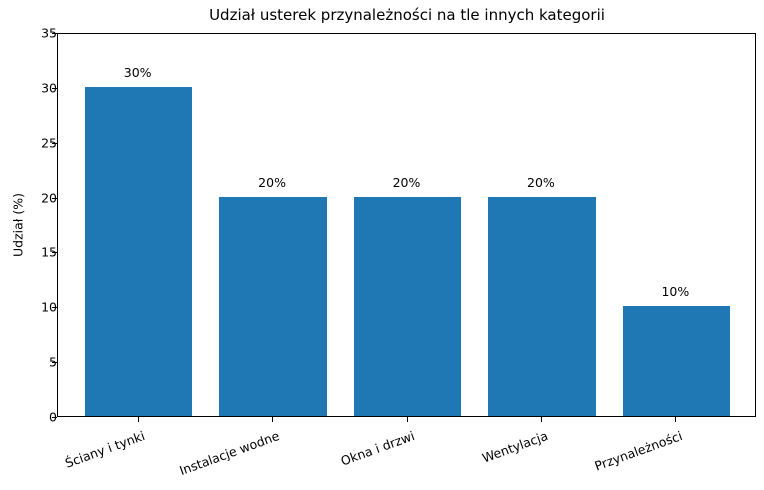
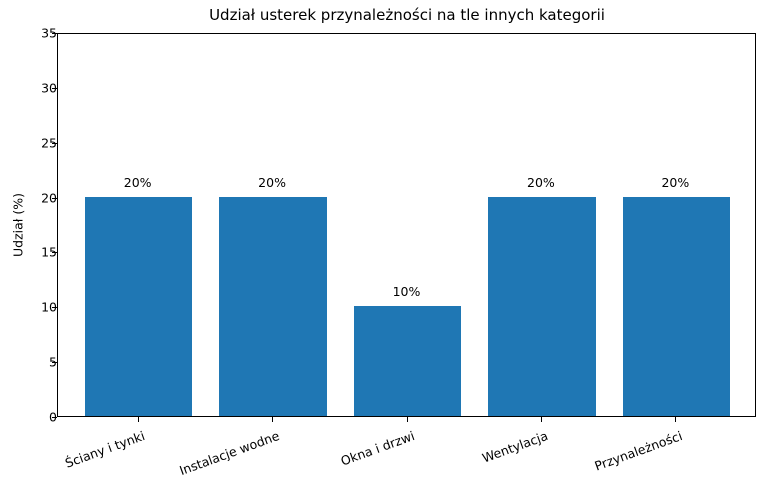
Ściany i tynki: 30% -> 20%
Okna i drzwi: 20% -> 10%
Przynależności: 10% -> 20%
